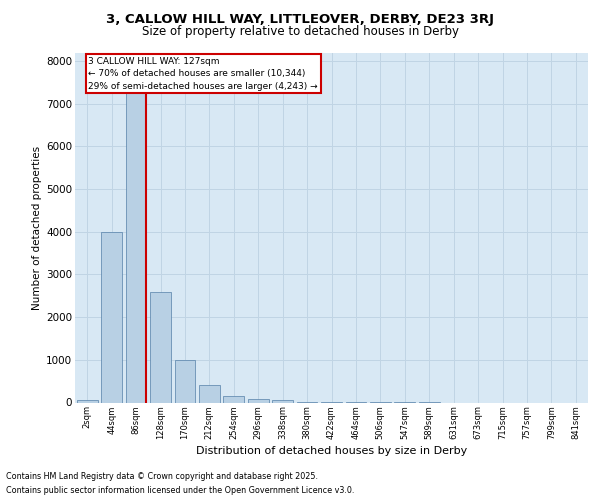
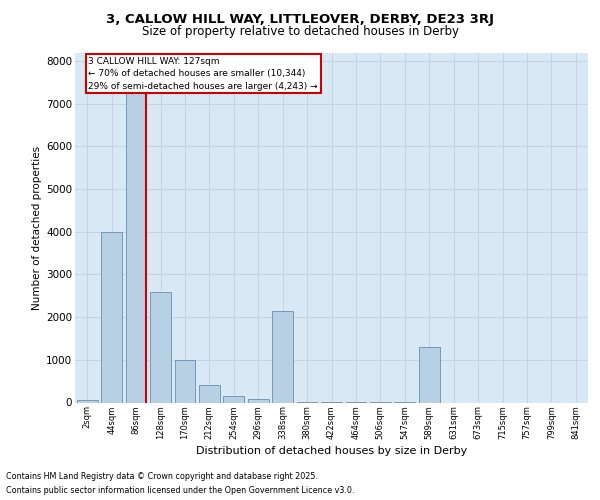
338sqm: 50 -> 2150
589sqm: 0 -> 1300
